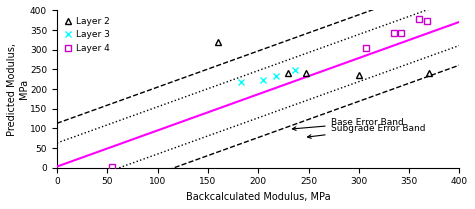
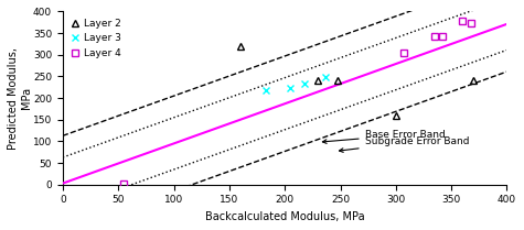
Layer 2/300: 237 -> 160
